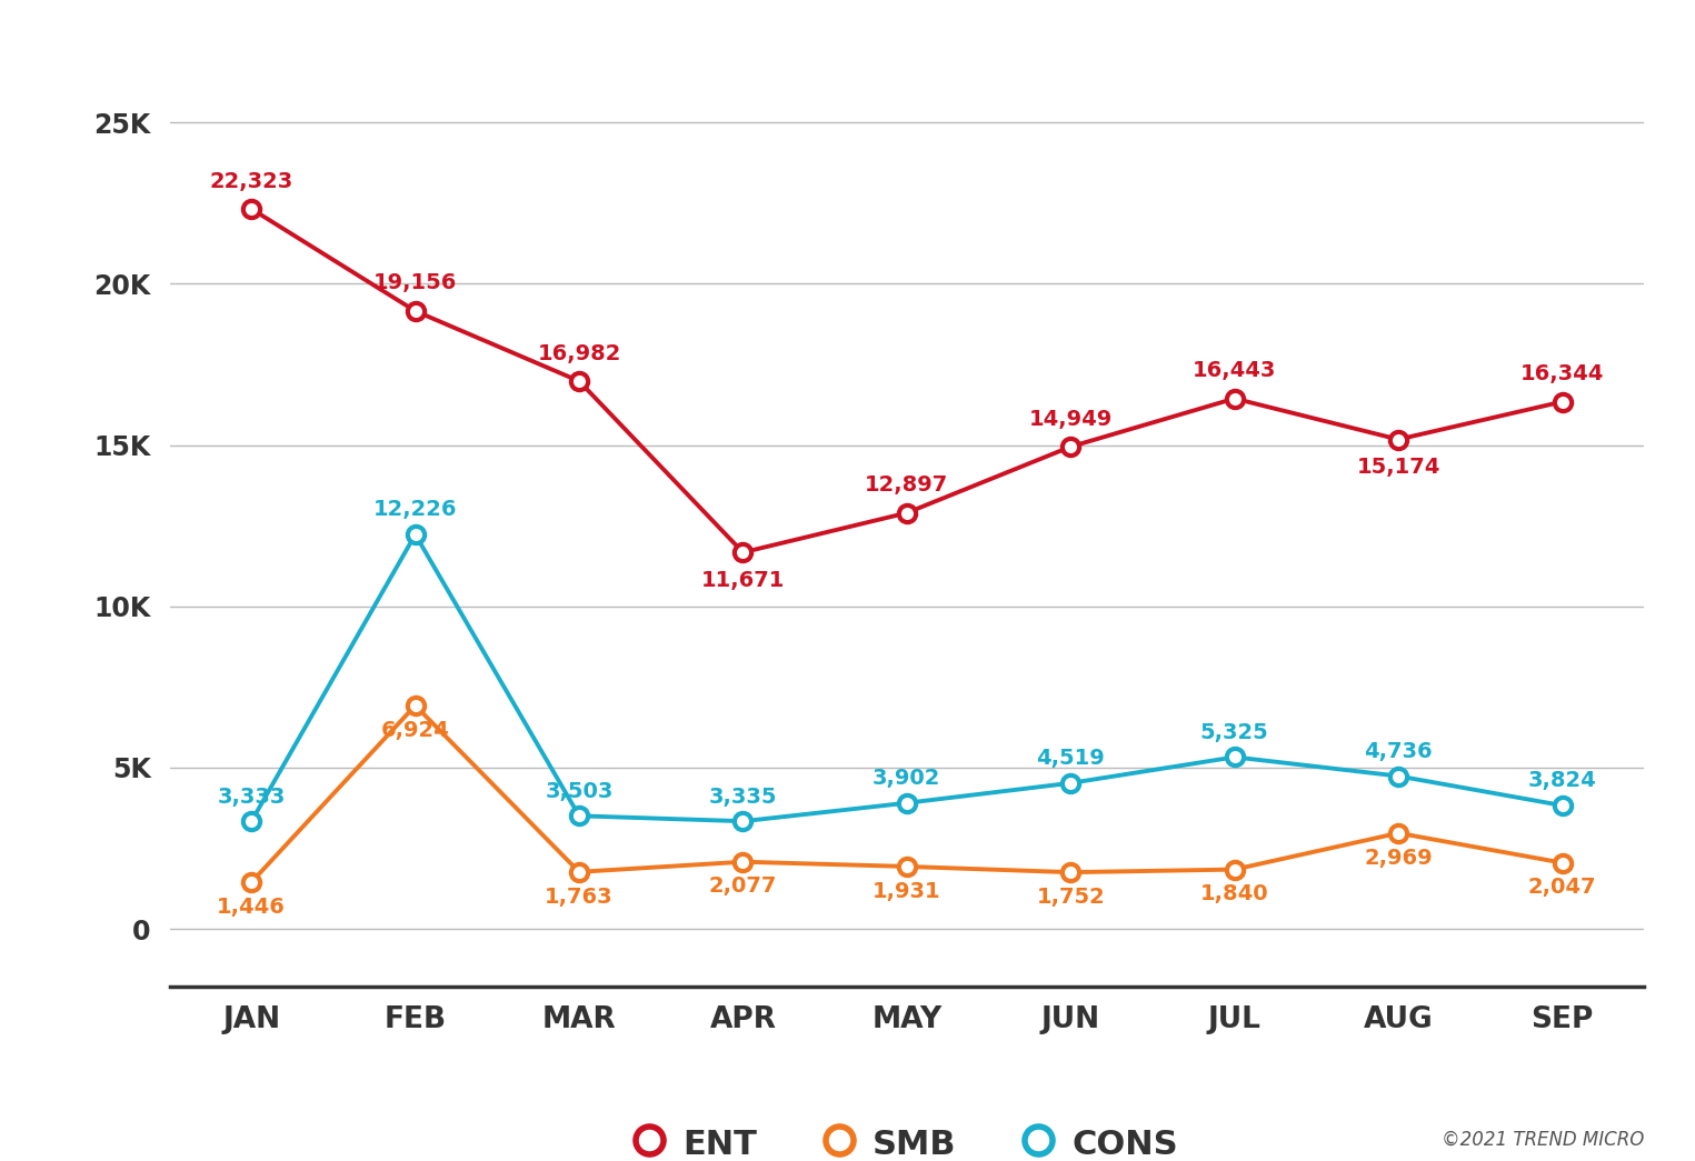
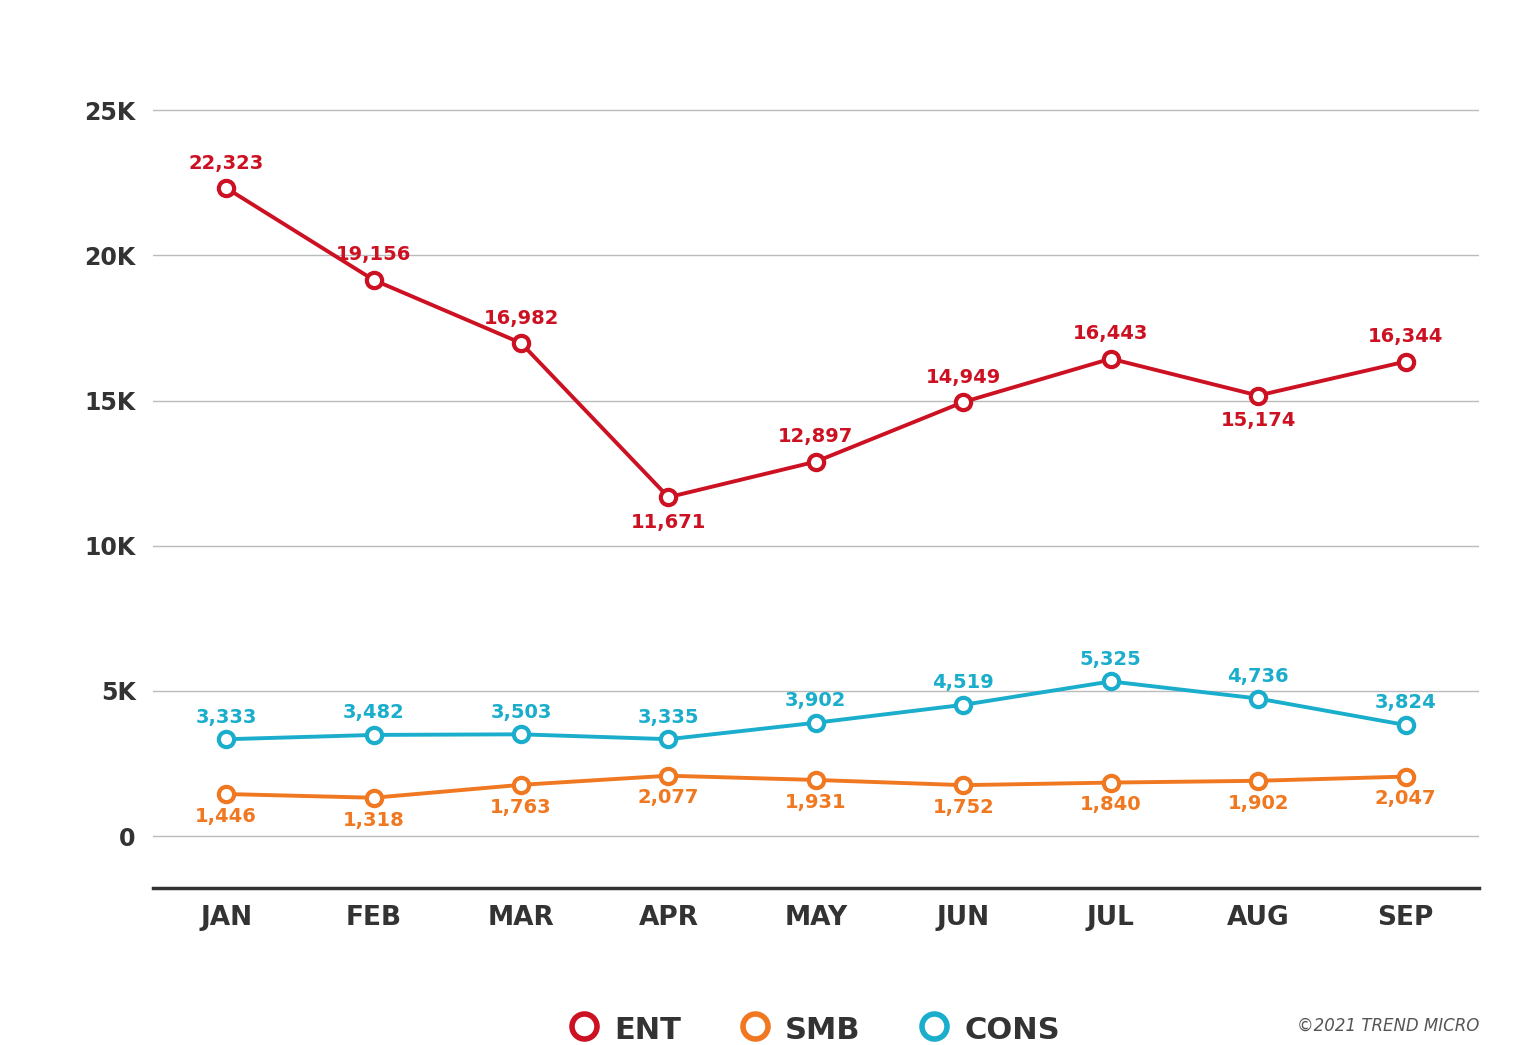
SMB/FEB: 6,924 -> 1,318
CONS/FEB: 12,226 -> 3,482
SMB/AUG: 2,969 -> 1,902
